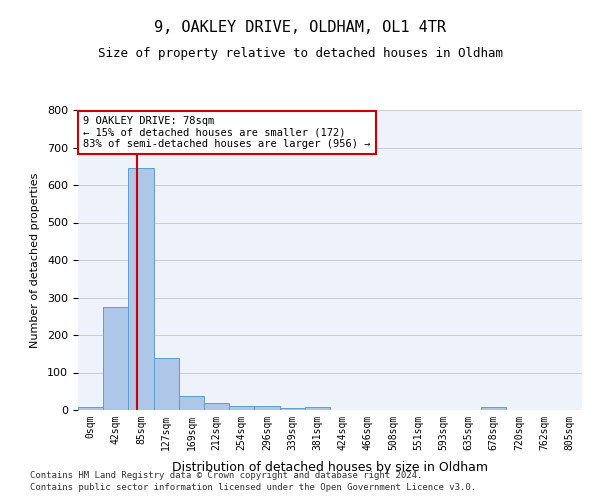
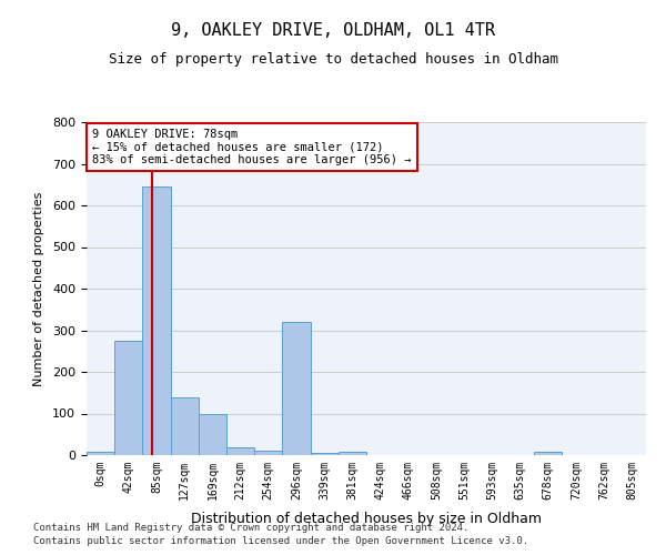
169sqm: 38 -> 100
296sqm: 10 -> 320
